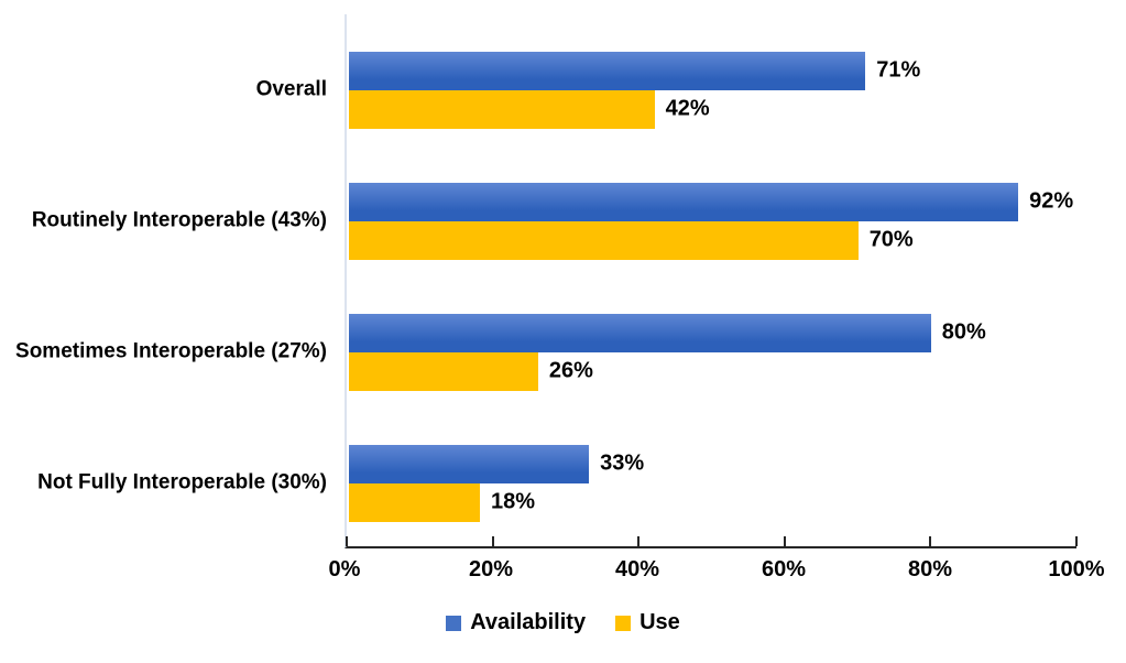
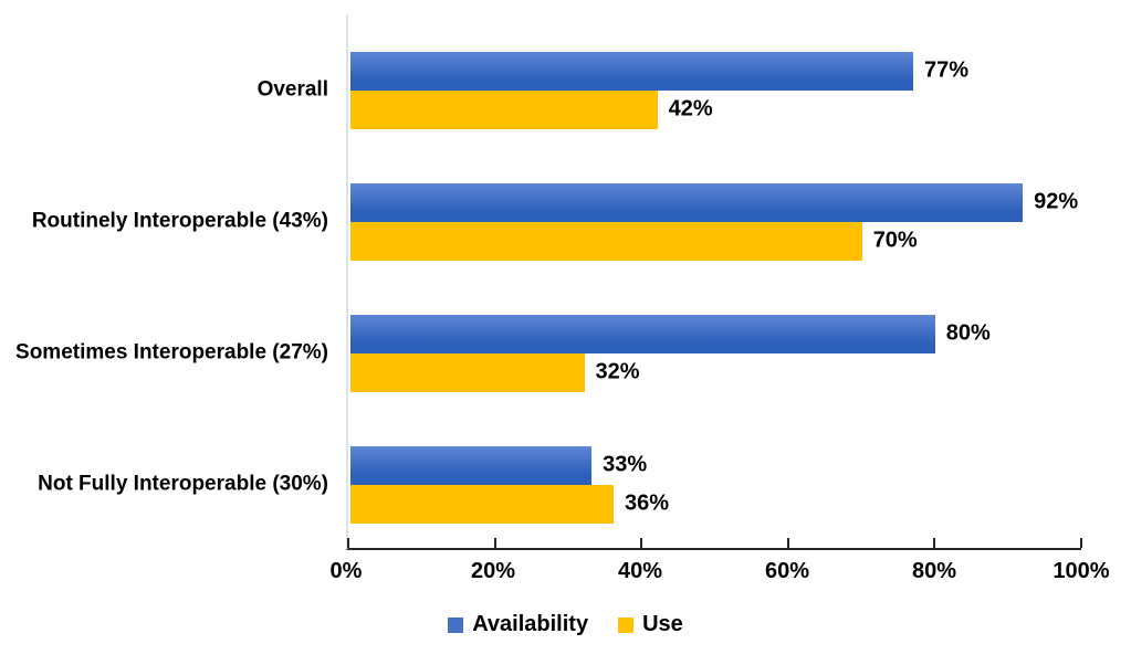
Availability/Overall: 71% -> 77%
Use/Sometimes Interoperable (27%): 26% -> 32%
Use/Not Fully Interoperable (30%): 18% -> 36%
